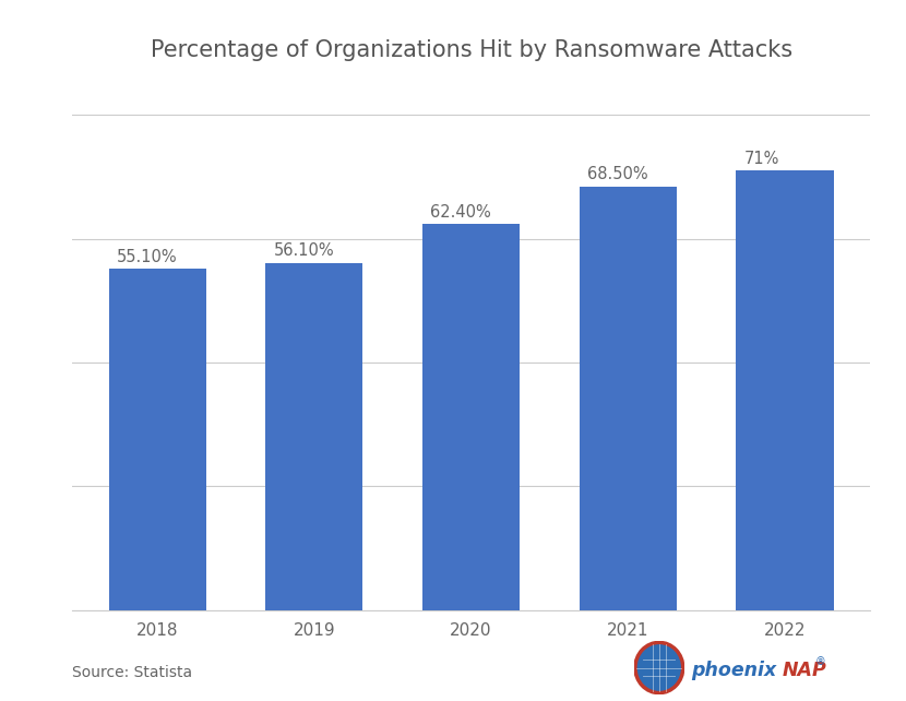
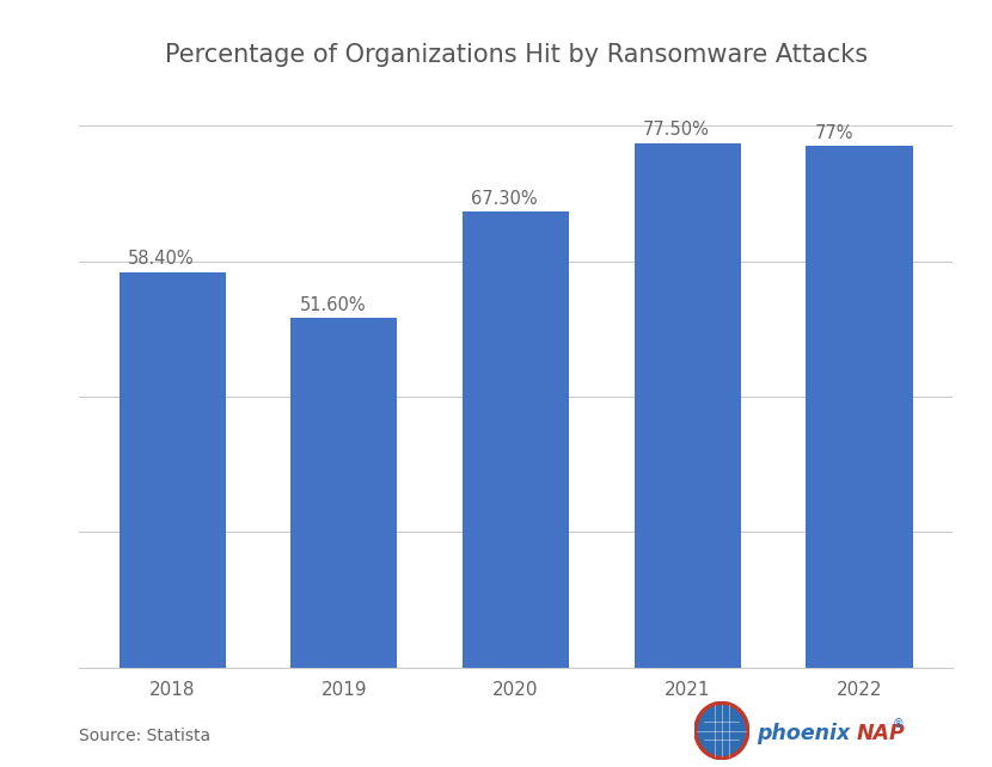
2018: 55.10% -> 58.40%
2019: 56.10% -> 51.60%
2020: 62.40% -> 67.30%
2021: 68.50% -> 77.50%
2022: 71% -> 77%
